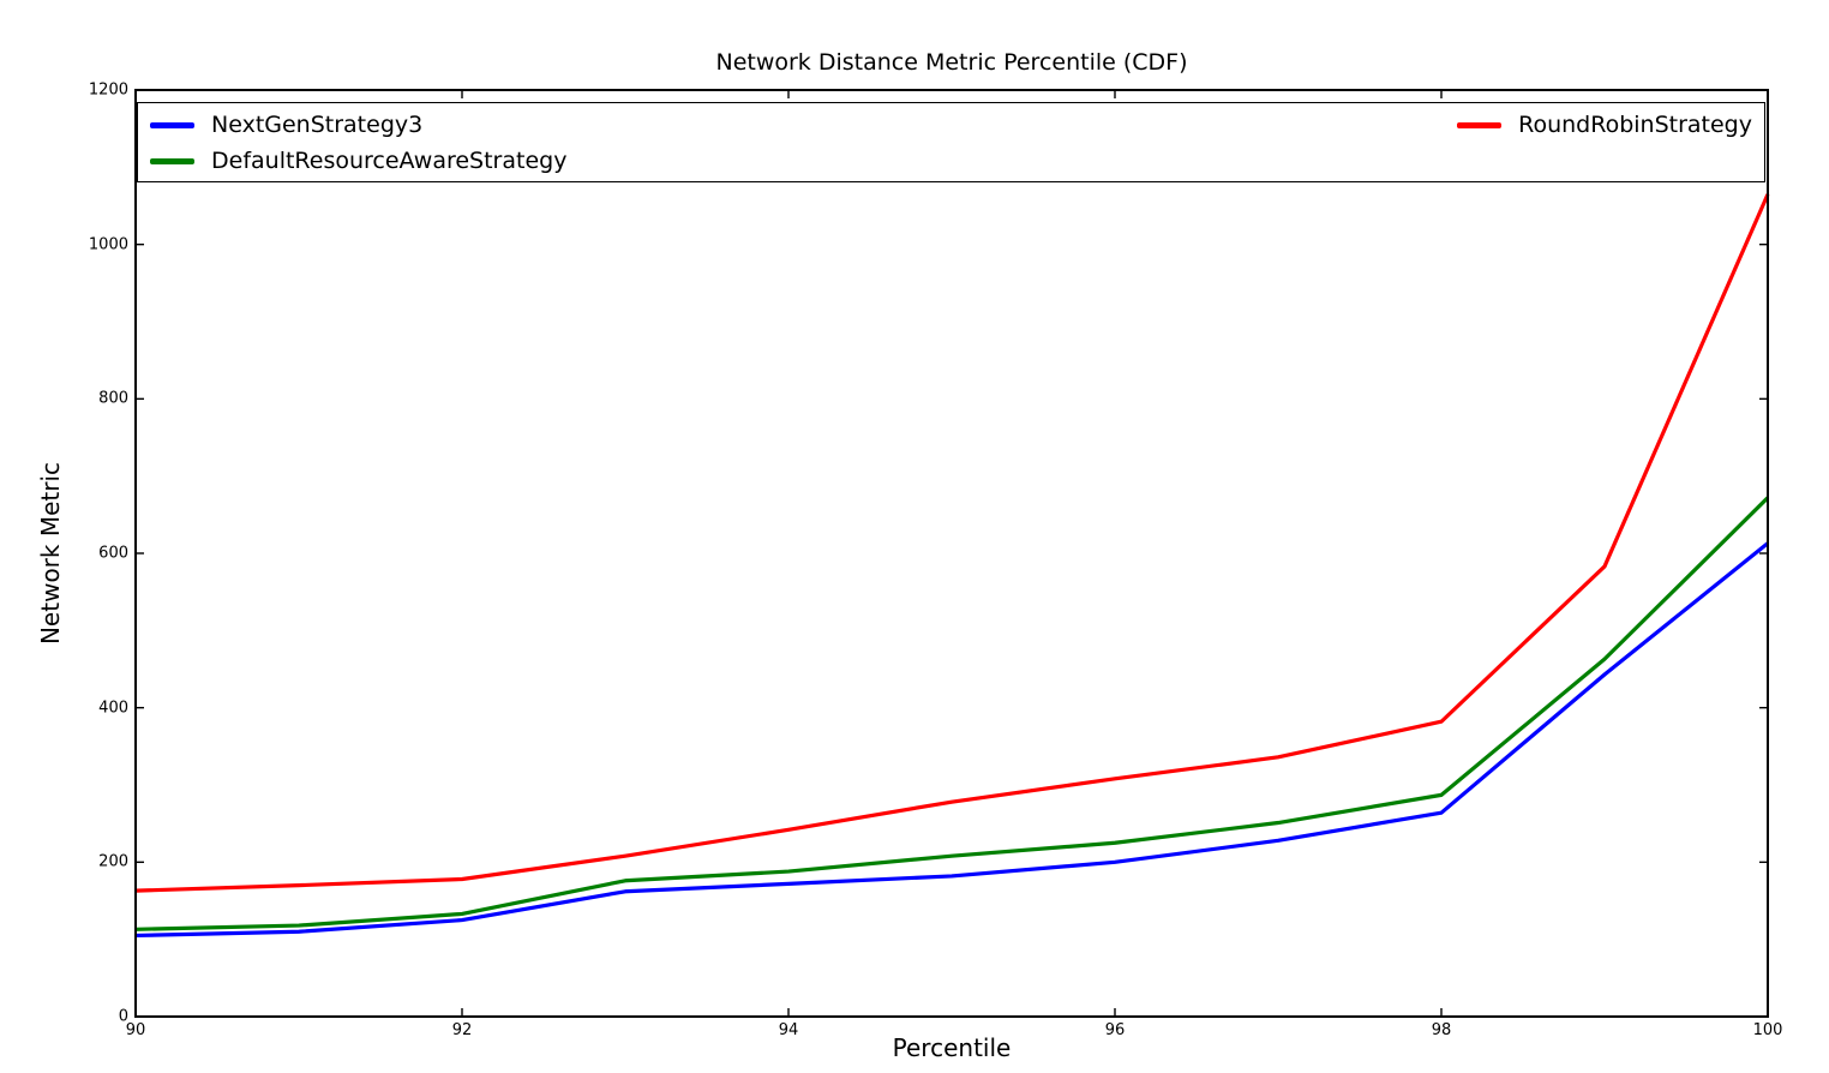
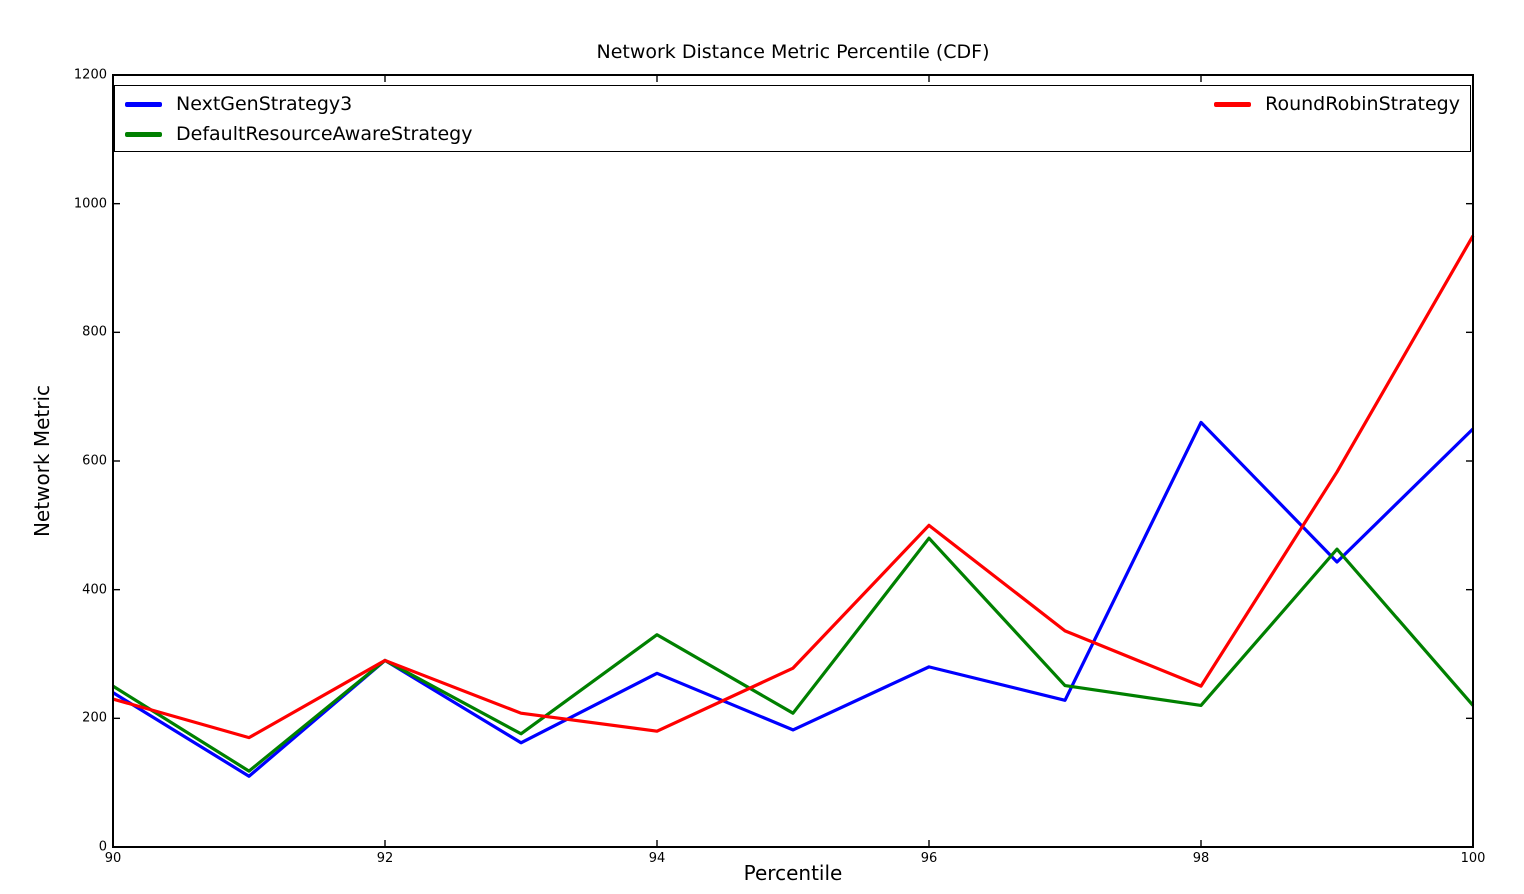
NextGenStrategy3/90: 100 -> 240
DefaultResourceAwareStrategy/90: 110 -> 250
RoundRobinStrategy/90: 160 -> 230
NextGenStrategy3/92: 120 -> 290
DefaultResourceAwareStrategy/92: 130 -> 290
RoundRobinStrategy/92: 180 -> 290
NextGenStrategy3/94: 170 -> 270
DefaultResourceAwareStrategy/94: 190 -> 330
RoundRobinStrategy/94: 240 -> 180
NextGenStrategy3/96: 200 -> 280
DefaultResourceAwareStrategy/96: 220 -> 480
RoundRobinStrategy/96: 310 -> 500
NextGenStrategy3/98: 260 -> 660
DefaultResourceAwareStrategy/98: 290 -> 220
RoundRobinStrategy/98: 380 -> 250
NextGenStrategy3/100: 610 -> 650
DefaultResourceAwareStrategy/100: 670 -> 220
RoundRobinStrategy/100: 1060 -> 950
